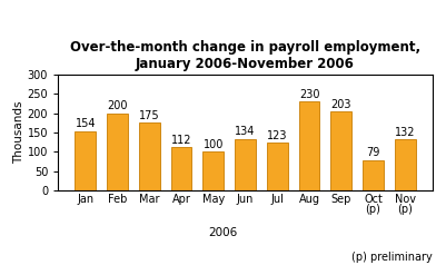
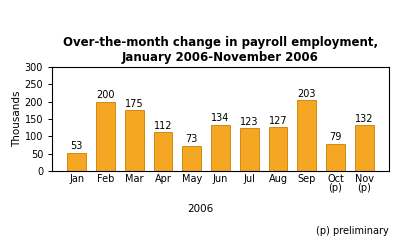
Jan: 154 -> 53
May: 100 -> 73
Aug: 230 -> 127
